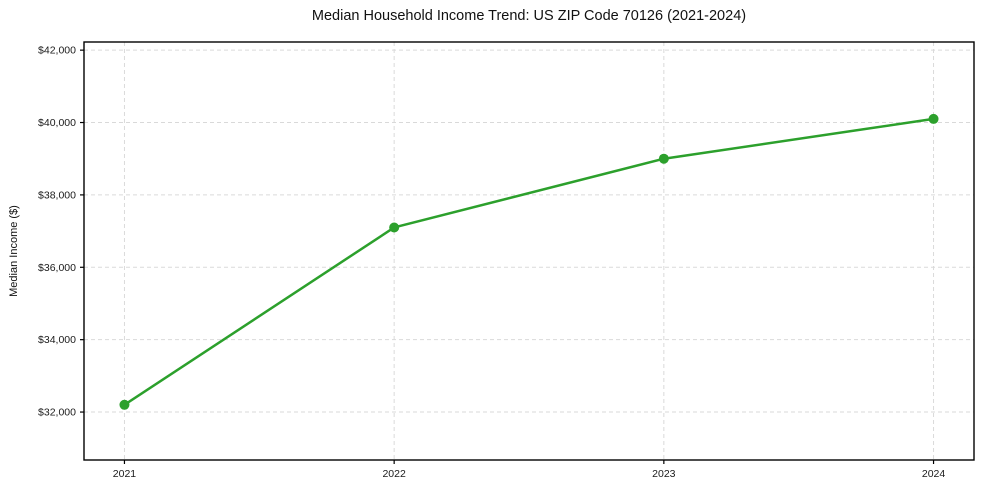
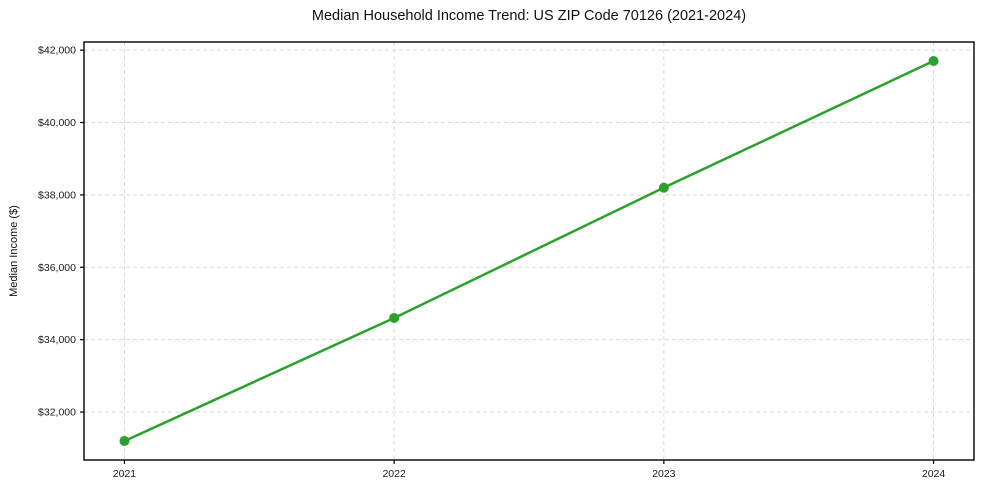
2021: $32200 -> $31200
2022: $37100 -> $34600
2023: $39000 -> $38200
2024: $40100 -> $41700
